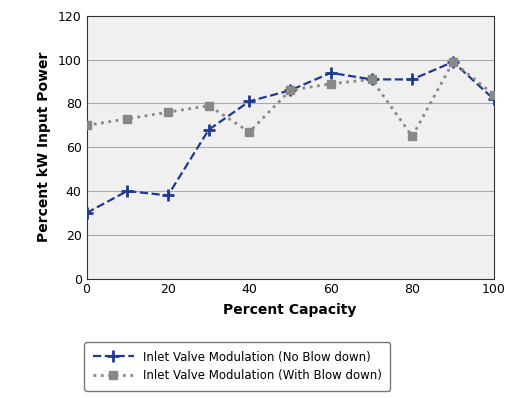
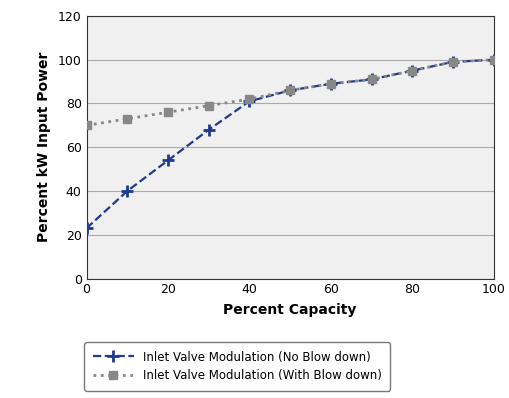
Inlet Valve Modulation (No Blow down)/0: 30 -> 23
Inlet Valve Modulation (No Blow down)/20: 38 -> 54
Inlet Valve Modulation (With Blow down)/40: 67 -> 82
Inlet Valve Modulation (No Blow down)/60: 94 -> 89
Inlet Valve Modulation (No Blow down)/80: 91 -> 95
Inlet Valve Modulation (With Blow down)/80: 65 -> 95
Inlet Valve Modulation (No Blow down)/100: 82 -> 100
Inlet Valve Modulation (With Blow down)/100: 84 -> 100
